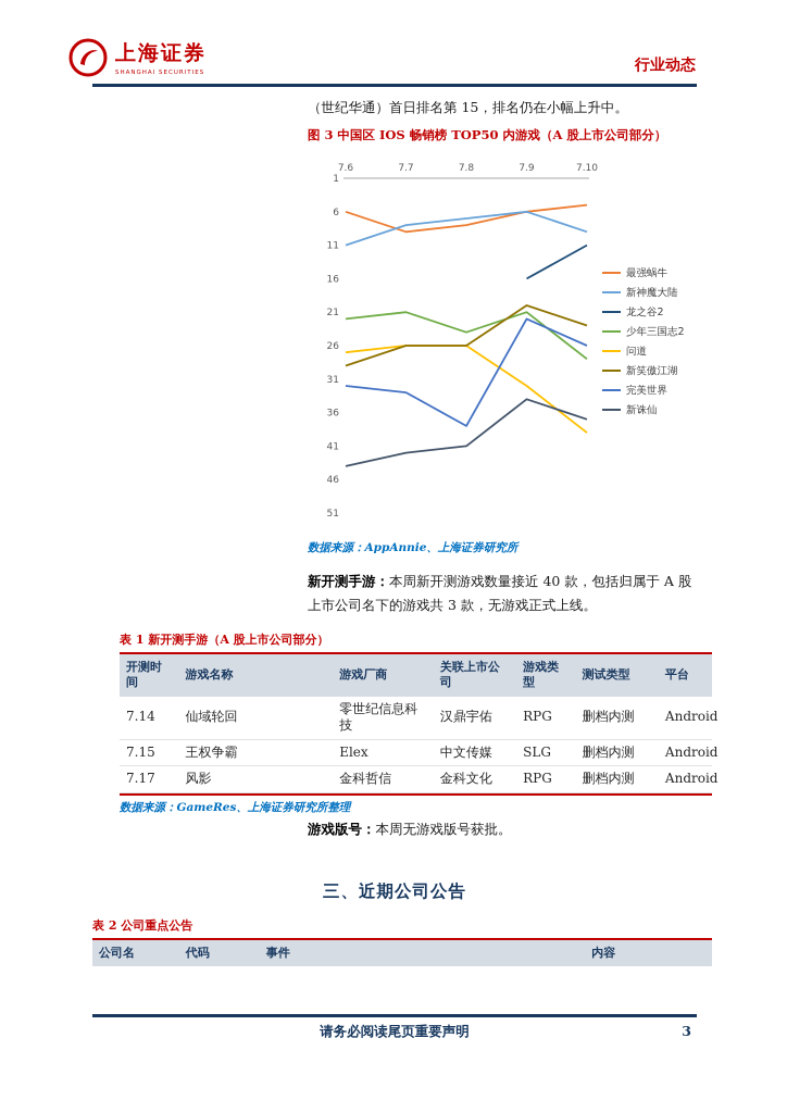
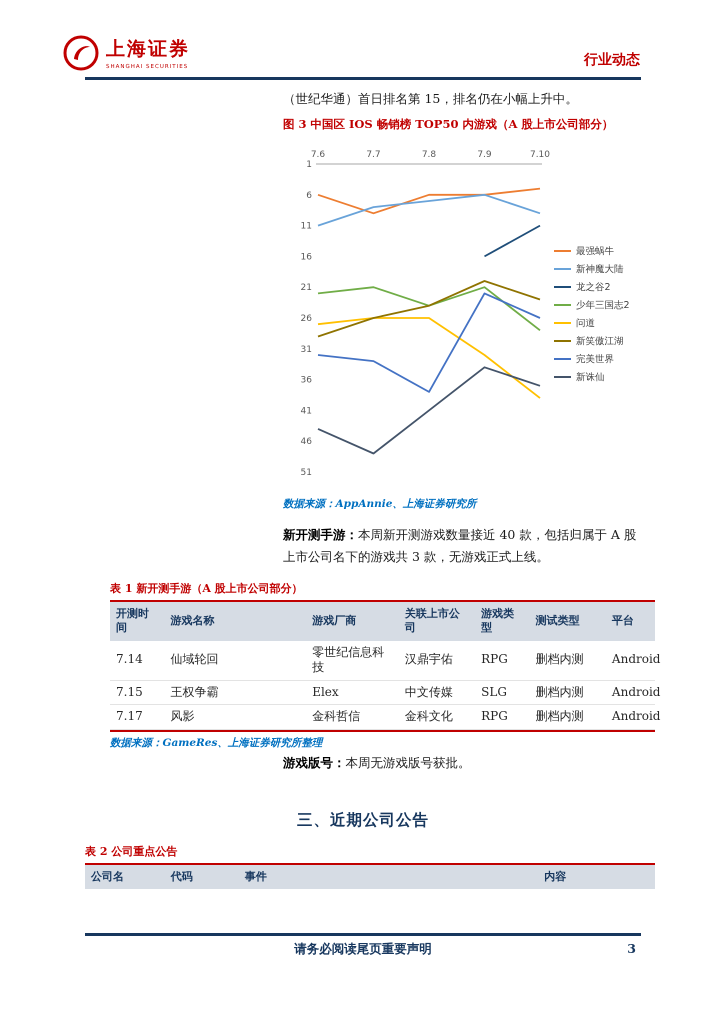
新诛仙/7.7: 42 -> 48
最强蜗牛/7.8: 8 -> 6
新笑傲江湖/7.8: 26 -> 24
